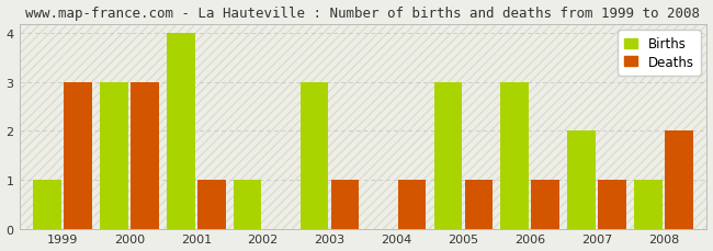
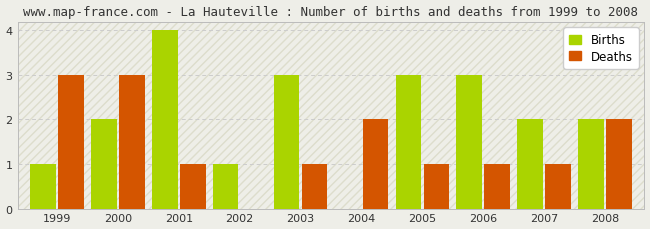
Births/2000: 3 -> 2
Deaths/2004: 1 -> 2
Births/2008: 1 -> 2
